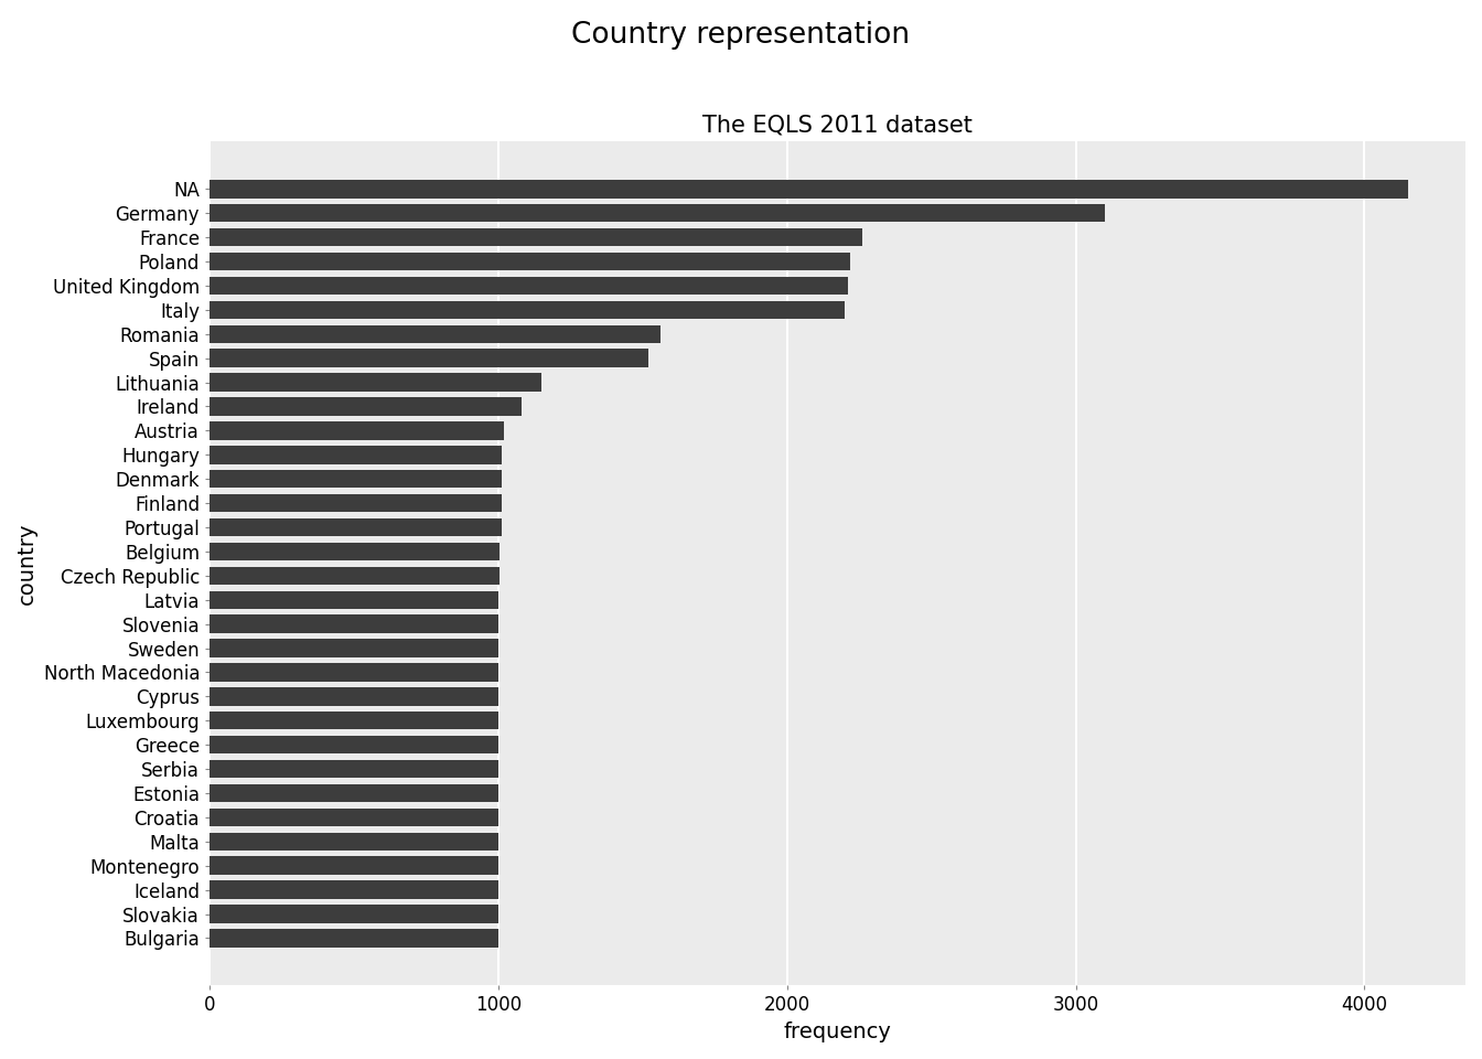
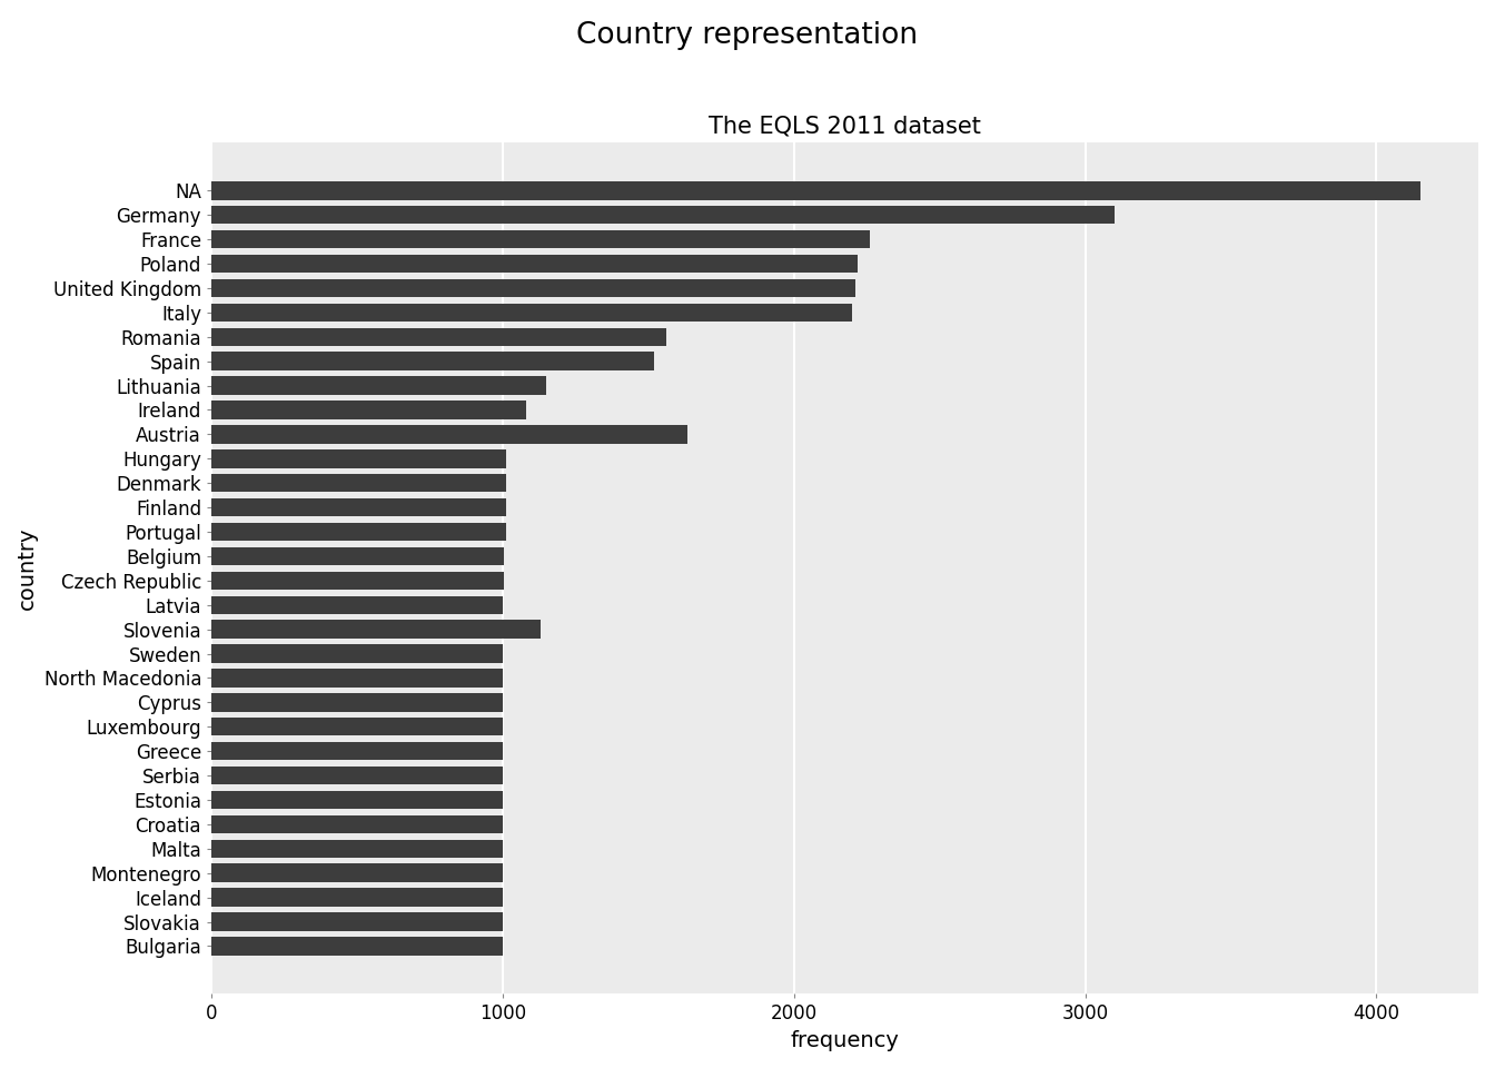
Austria: 1020 -> 1635
Slovenia: 1000 -> 1130
